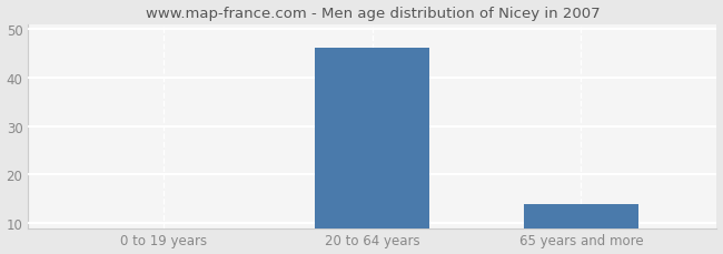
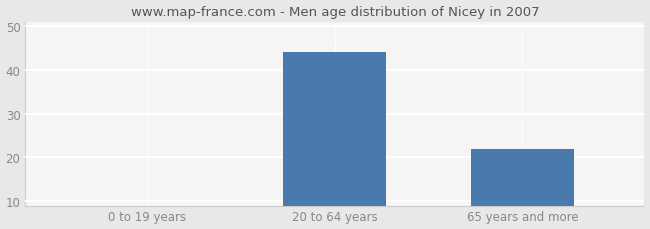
20 to 64 years: 46 -> 44
65 years and more: 14 -> 22
